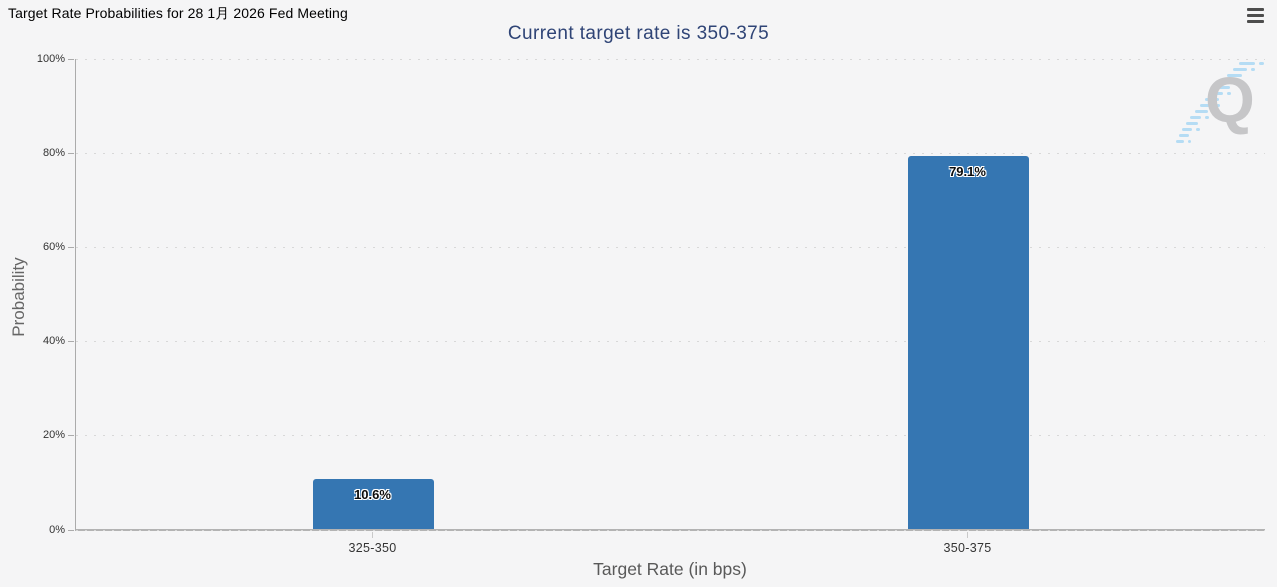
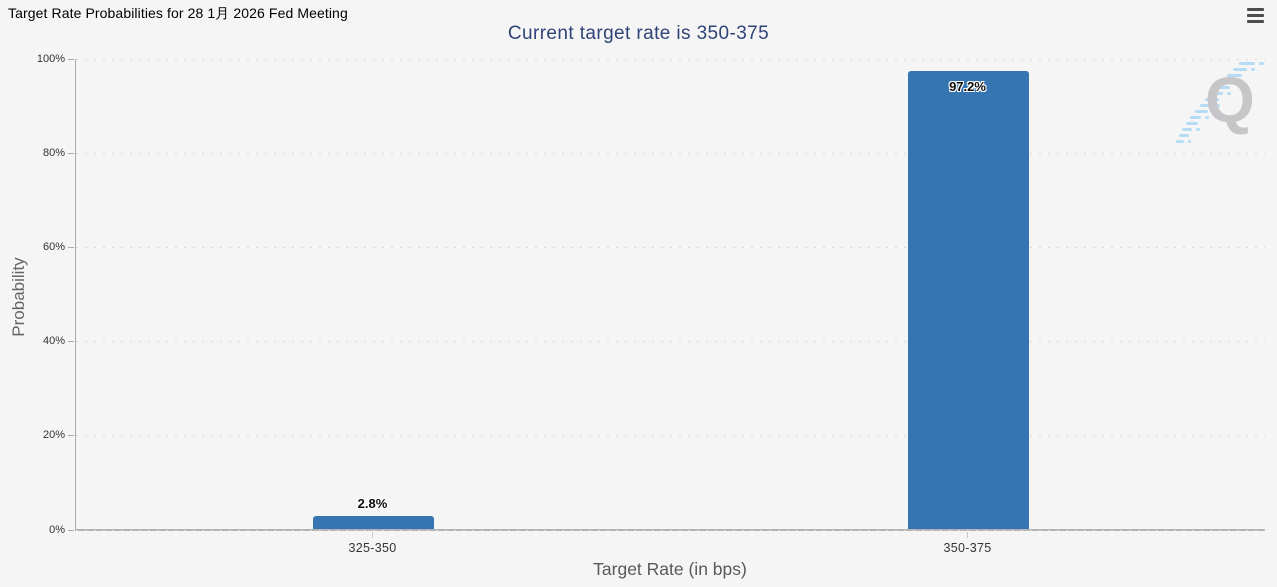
325-350: 10.6% -> 2.8%
350-375: 79.1% -> 97.2%
